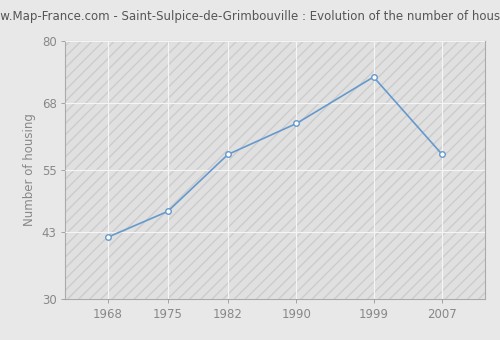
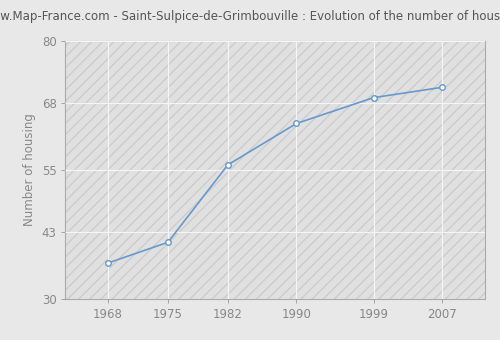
1968: 42 -> 37
1975: 47 -> 41
1982: 58 -> 56
1999: 73 -> 69
2007: 58 -> 71
